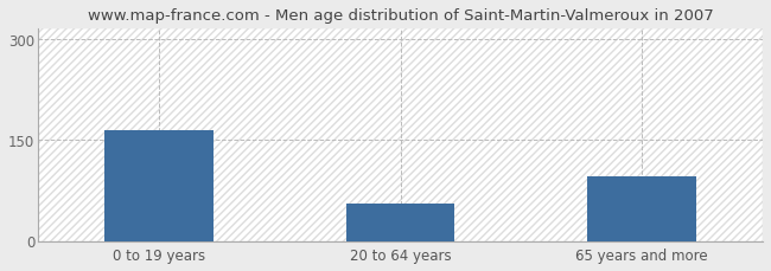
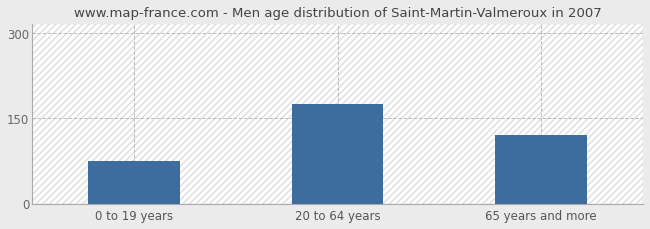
0 to 19 years: 164 -> 75
20 to 64 years: 56 -> 175
65 years and more: 96 -> 120
